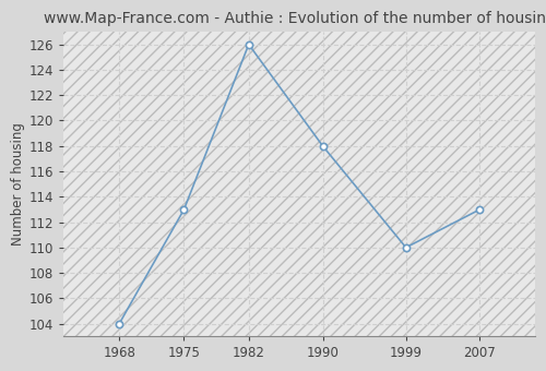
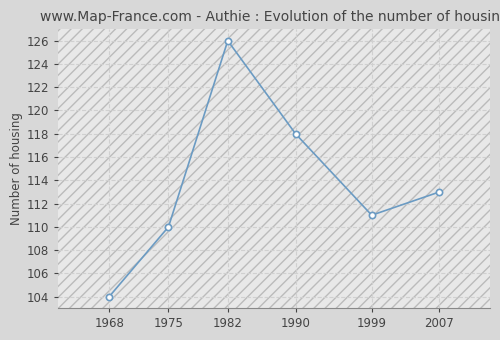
1975: 113 -> 110
1999: 110 -> 111
